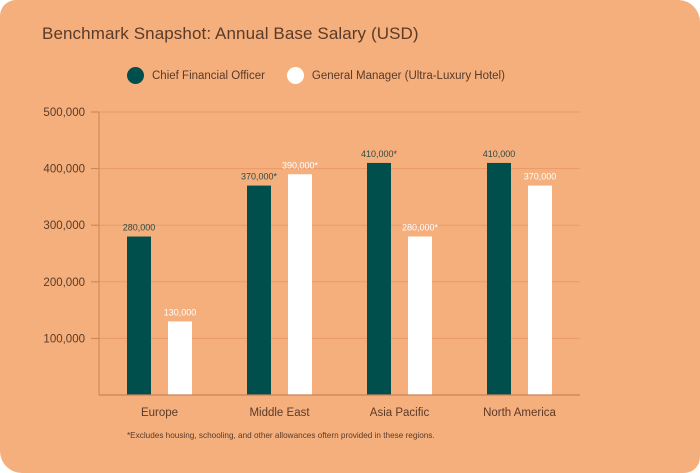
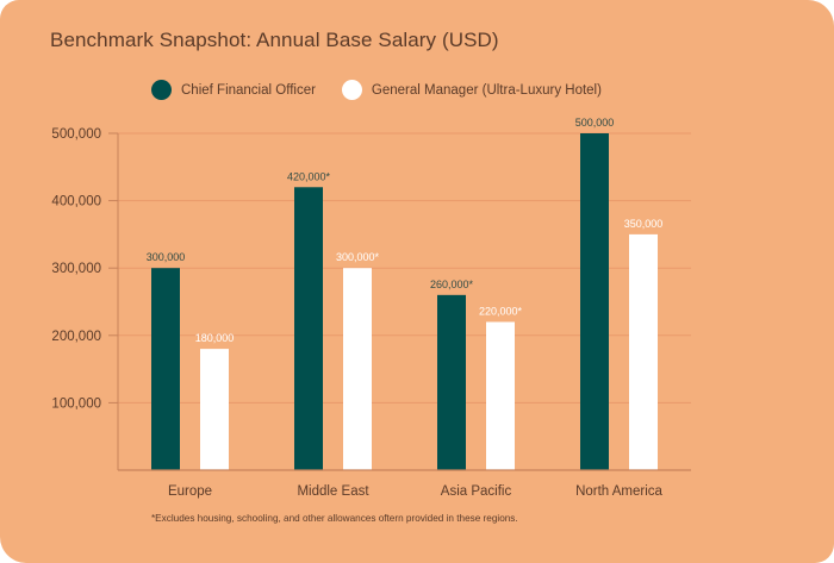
Chief Financial Officer/Europe: 280,000 -> 300,000
General Manager (Ultra-Luxury Hotel)/Europe: 130,000 -> 180,000
Chief Financial Officer/Middle East: 370,000 -> 420,000
General Manager (Ultra-Luxury Hotel)/Middle East: 390,000 -> 300,000
Chief Financial Officer/Asia Pacific: 410,000 -> 260,000
General Manager (Ultra-Luxury Hotel)/Asia Pacific: 280,000 -> 220,000
Chief Financial Officer/North America: 410,000 -> 500,000
General Manager (Ultra-Luxury Hotel)/North America: 370,000 -> 350,000
